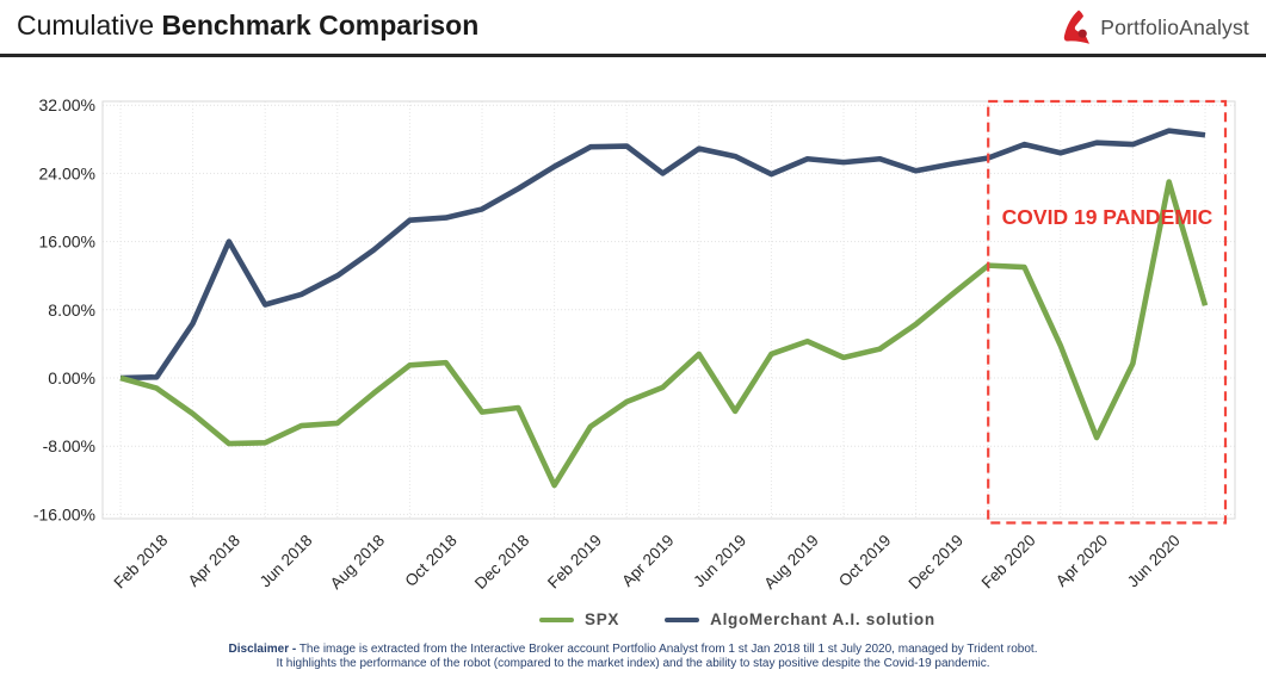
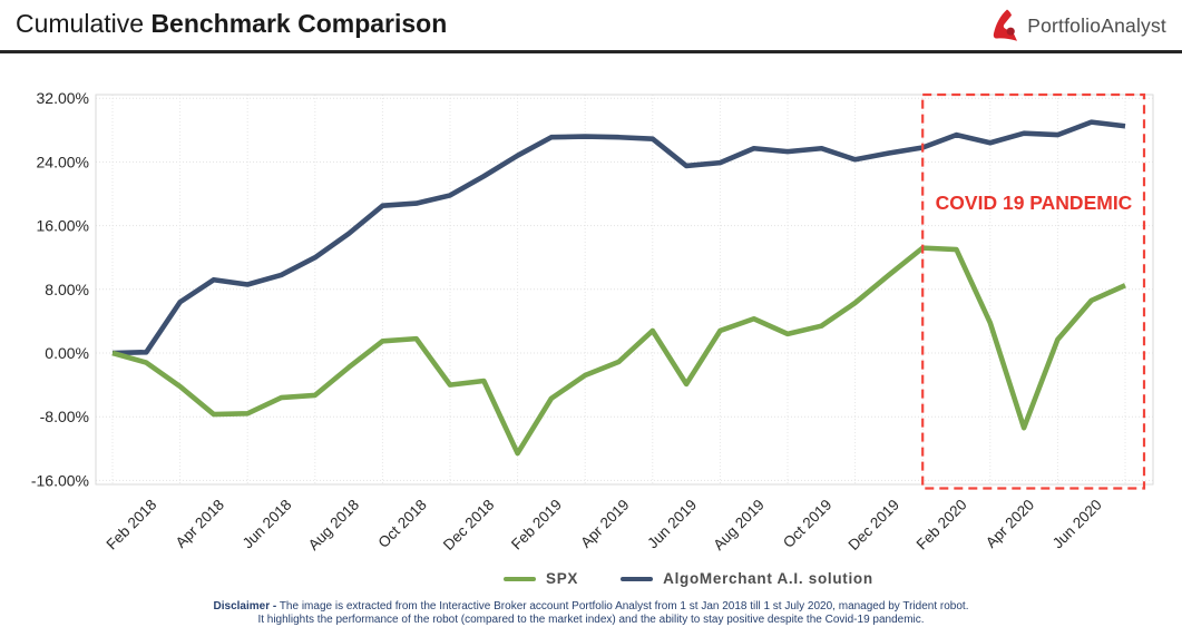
AlgoMerchant A.I. solution/Apr 2018: 16% -> 9%
AlgoMerchant A.I. solution/Apr 2019: 24% -> 27%
AlgoMerchant A.I. solution/Jun 2019: 26% -> 24%
SPX/Apr 2020: -7% -> -9%
SPX/Jun 2020: 23% -> 7%
